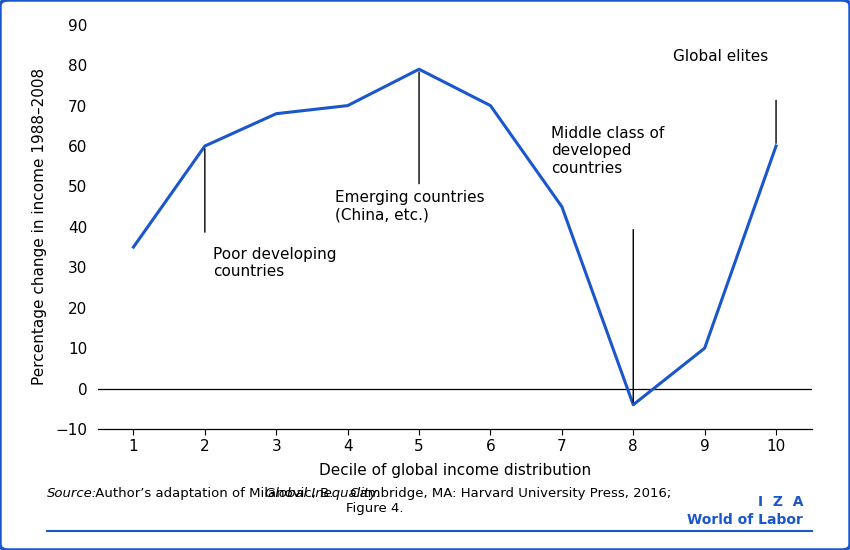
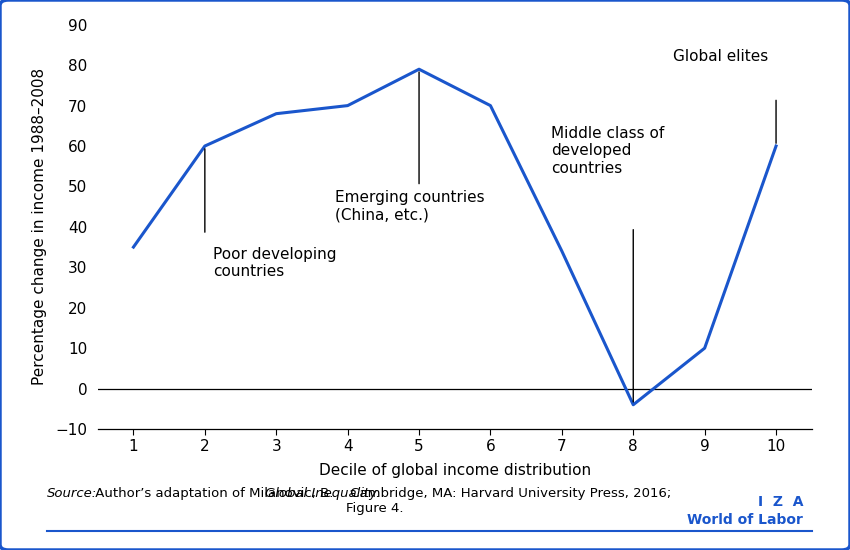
7: 45 -> 34
